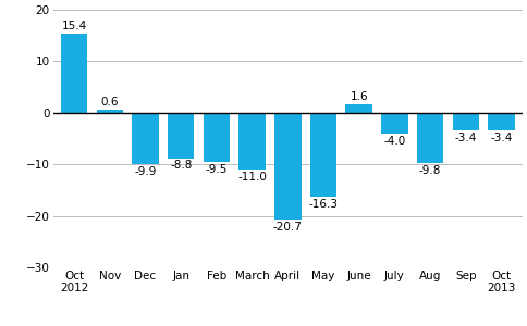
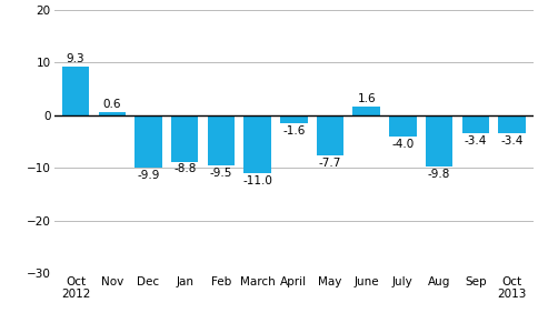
Oct 2012: 15.4 -> 9.3
April: -20.7 -> -1.6
May: -16.3 -> -7.7
